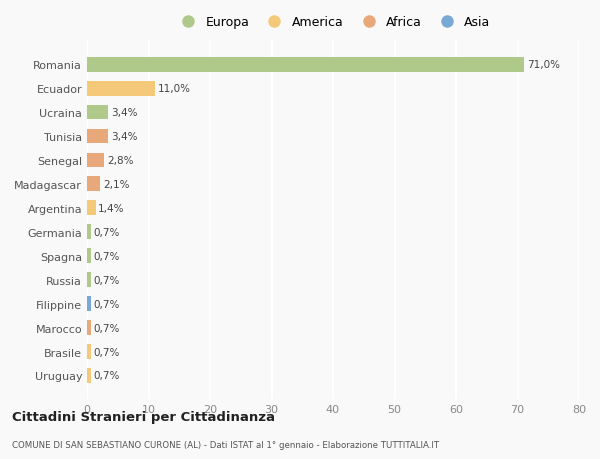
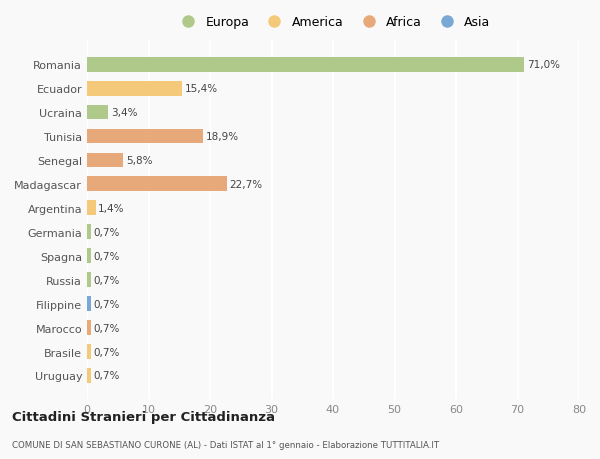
Ecuador: 11,0% -> 15,4%
Tunisia: 3,4% -> 18,9%
Senegal: 2,8% -> 5,8%
Madagascar: 2,1% -> 22,7%
